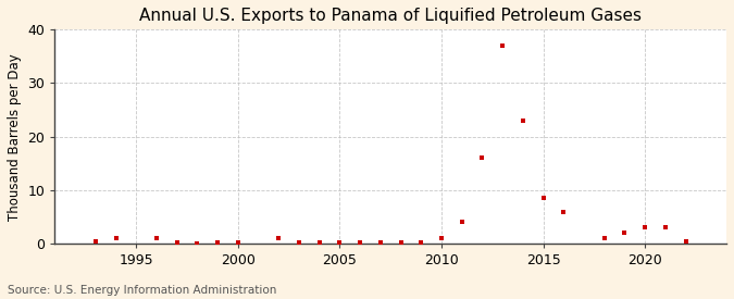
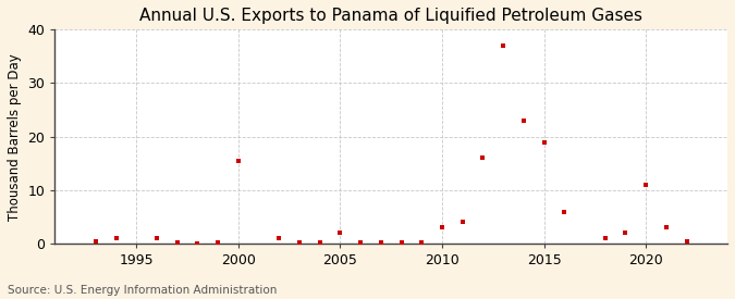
2000: 0.2 -> 15.5
2005: 0.2 -> 2.0
2010: 1.0 -> 3.0
2015: 8.5 -> 19.0
2020: 3.0 -> 11.0
